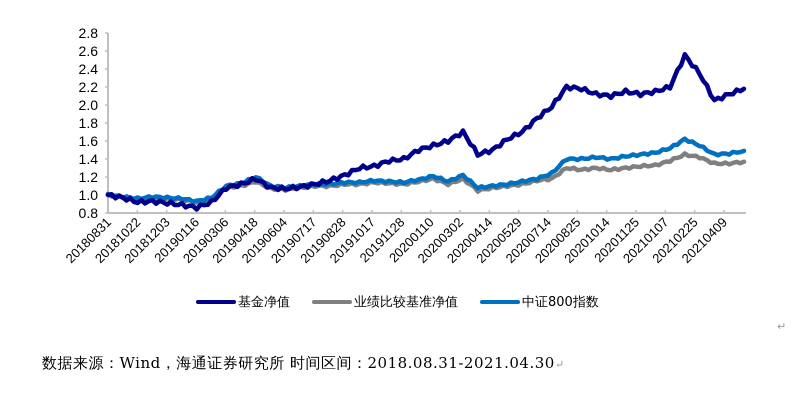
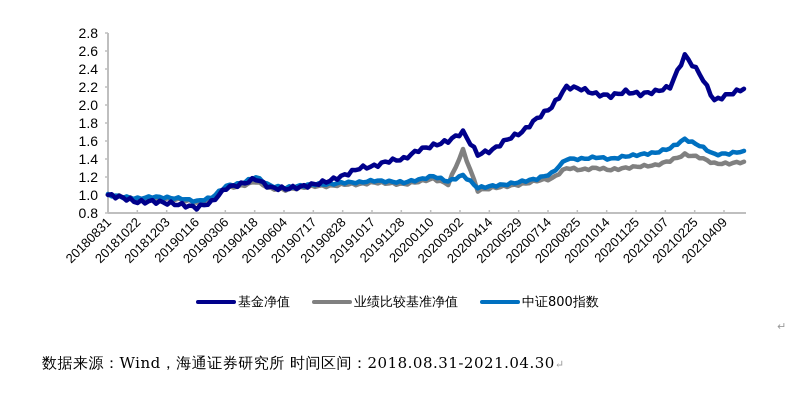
业绩比较基准净值/20200302: 1.2 -> 1.5
